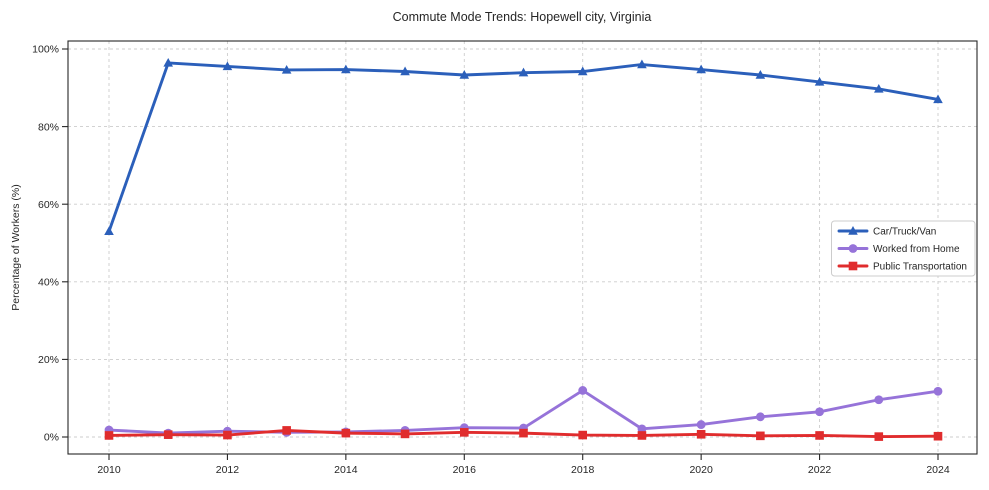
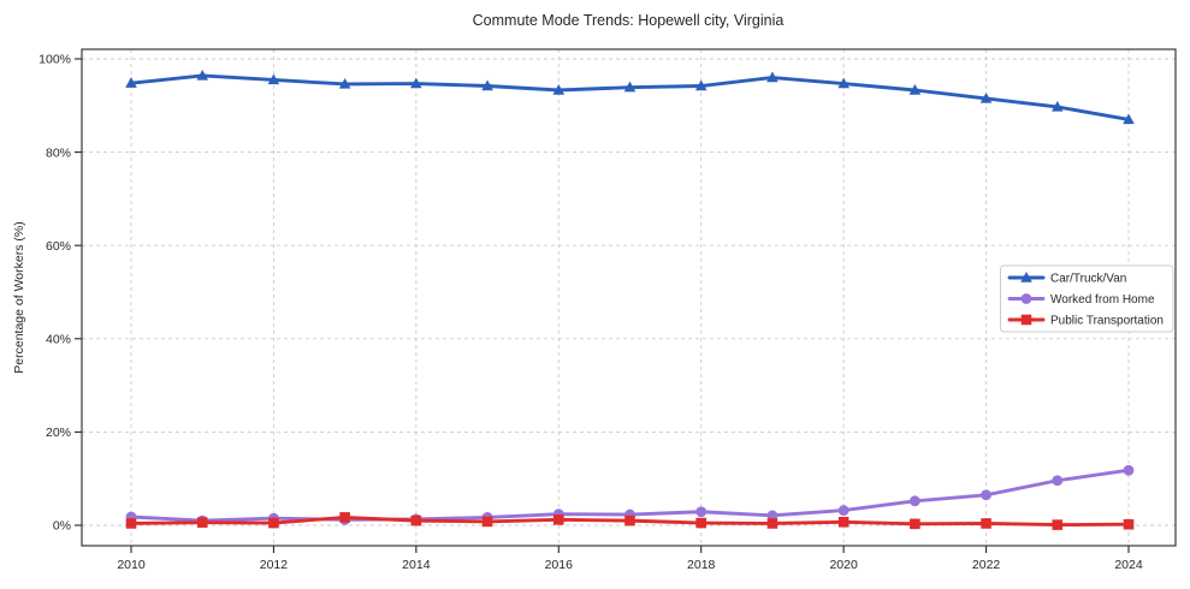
Car/Truck/Van/2010: 53% -> 95%
Worked from Home/2018: 12% -> 3%
